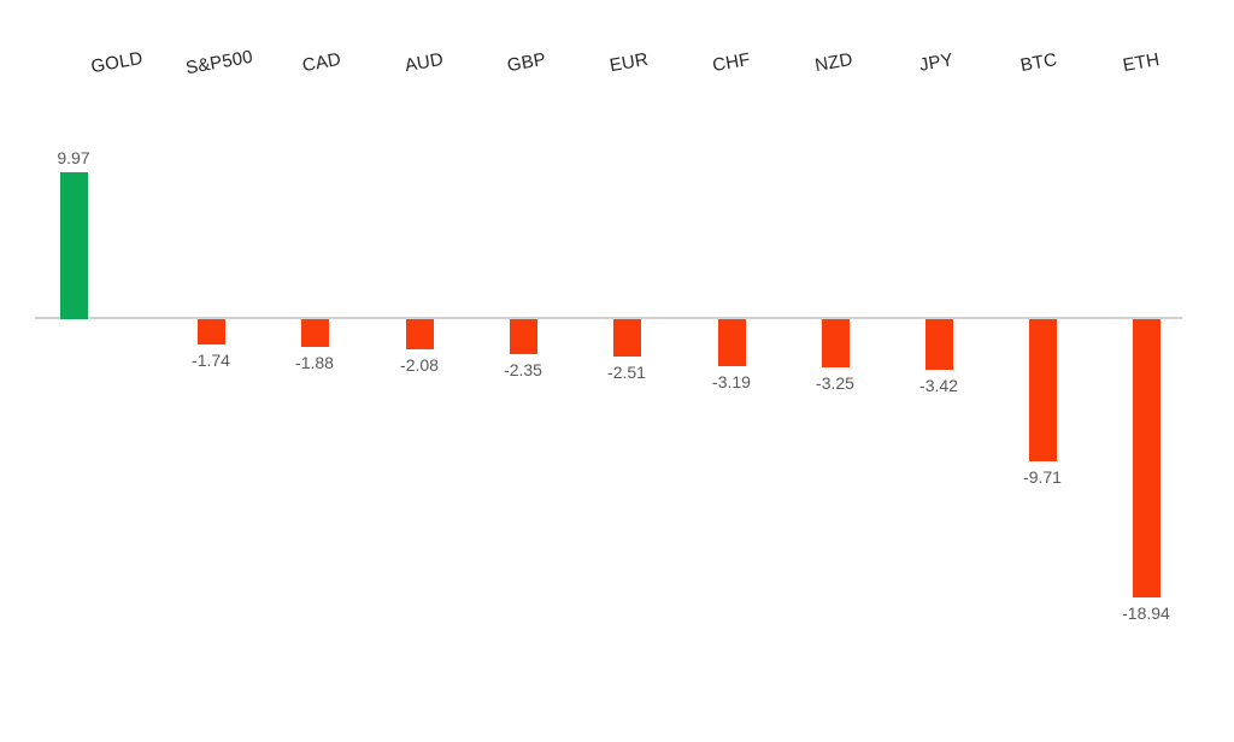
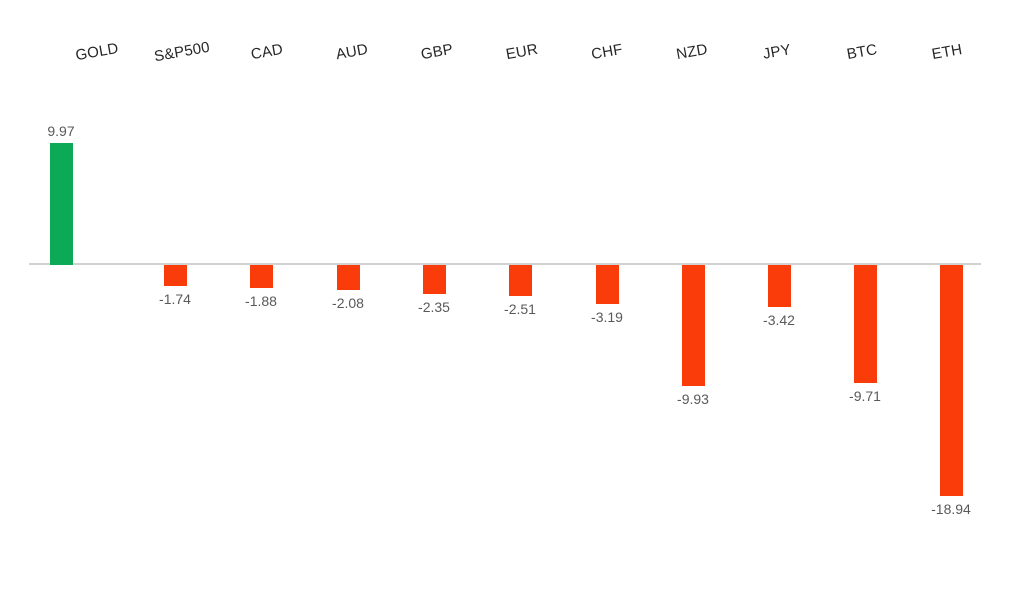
NZD: -3.25 -> -9.93
